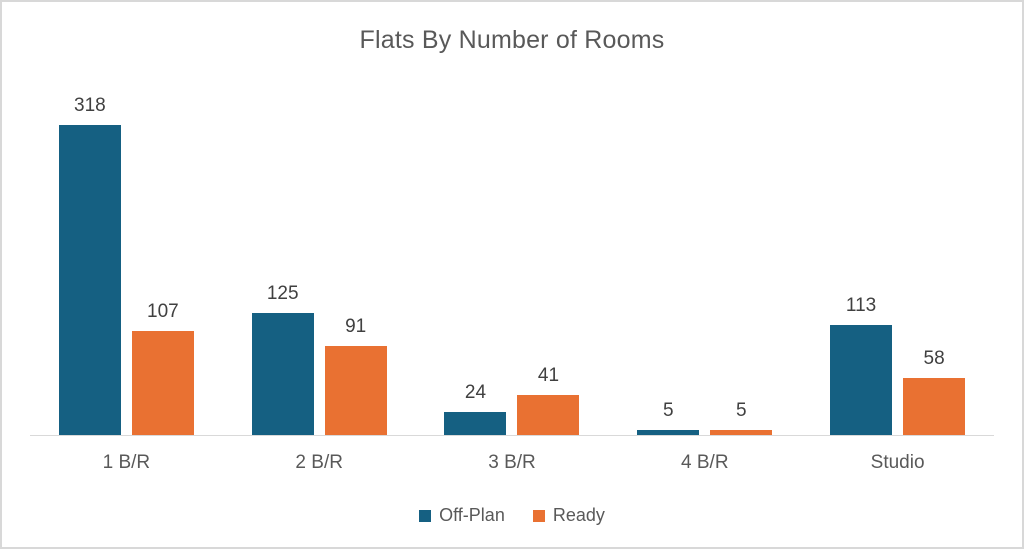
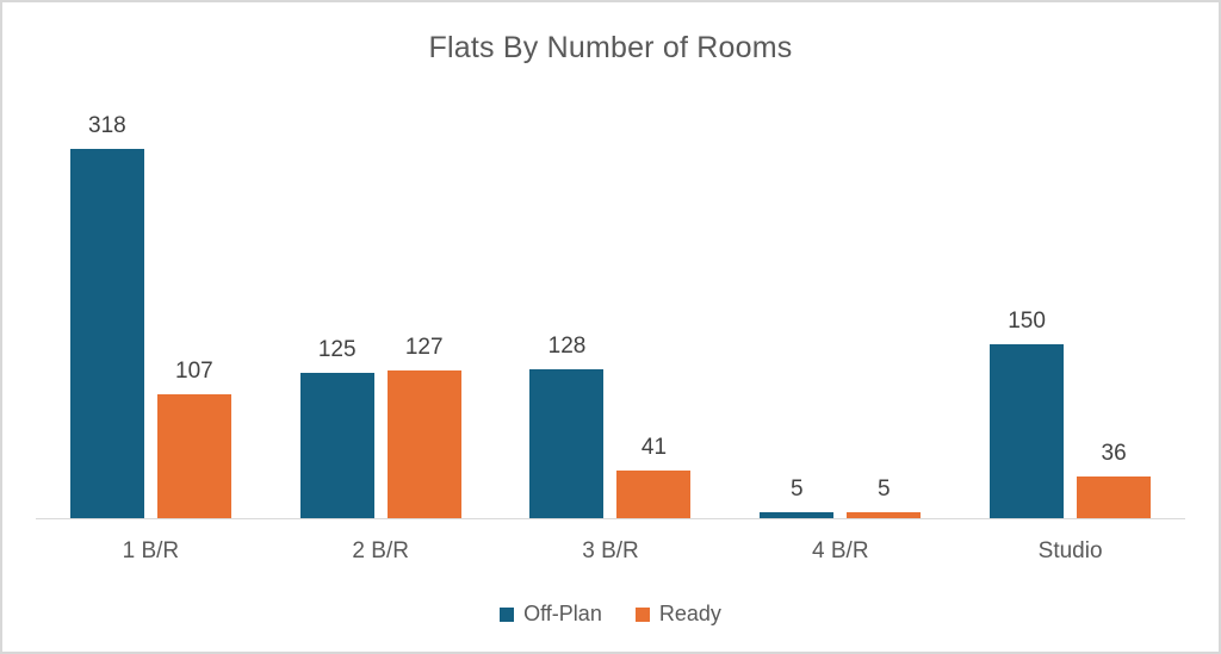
Ready/2 B/R: 91 -> 127
Off-Plan/3 B/R: 24 -> 128
Off-Plan/Studio: 113 -> 150
Ready/Studio: 58 -> 36
